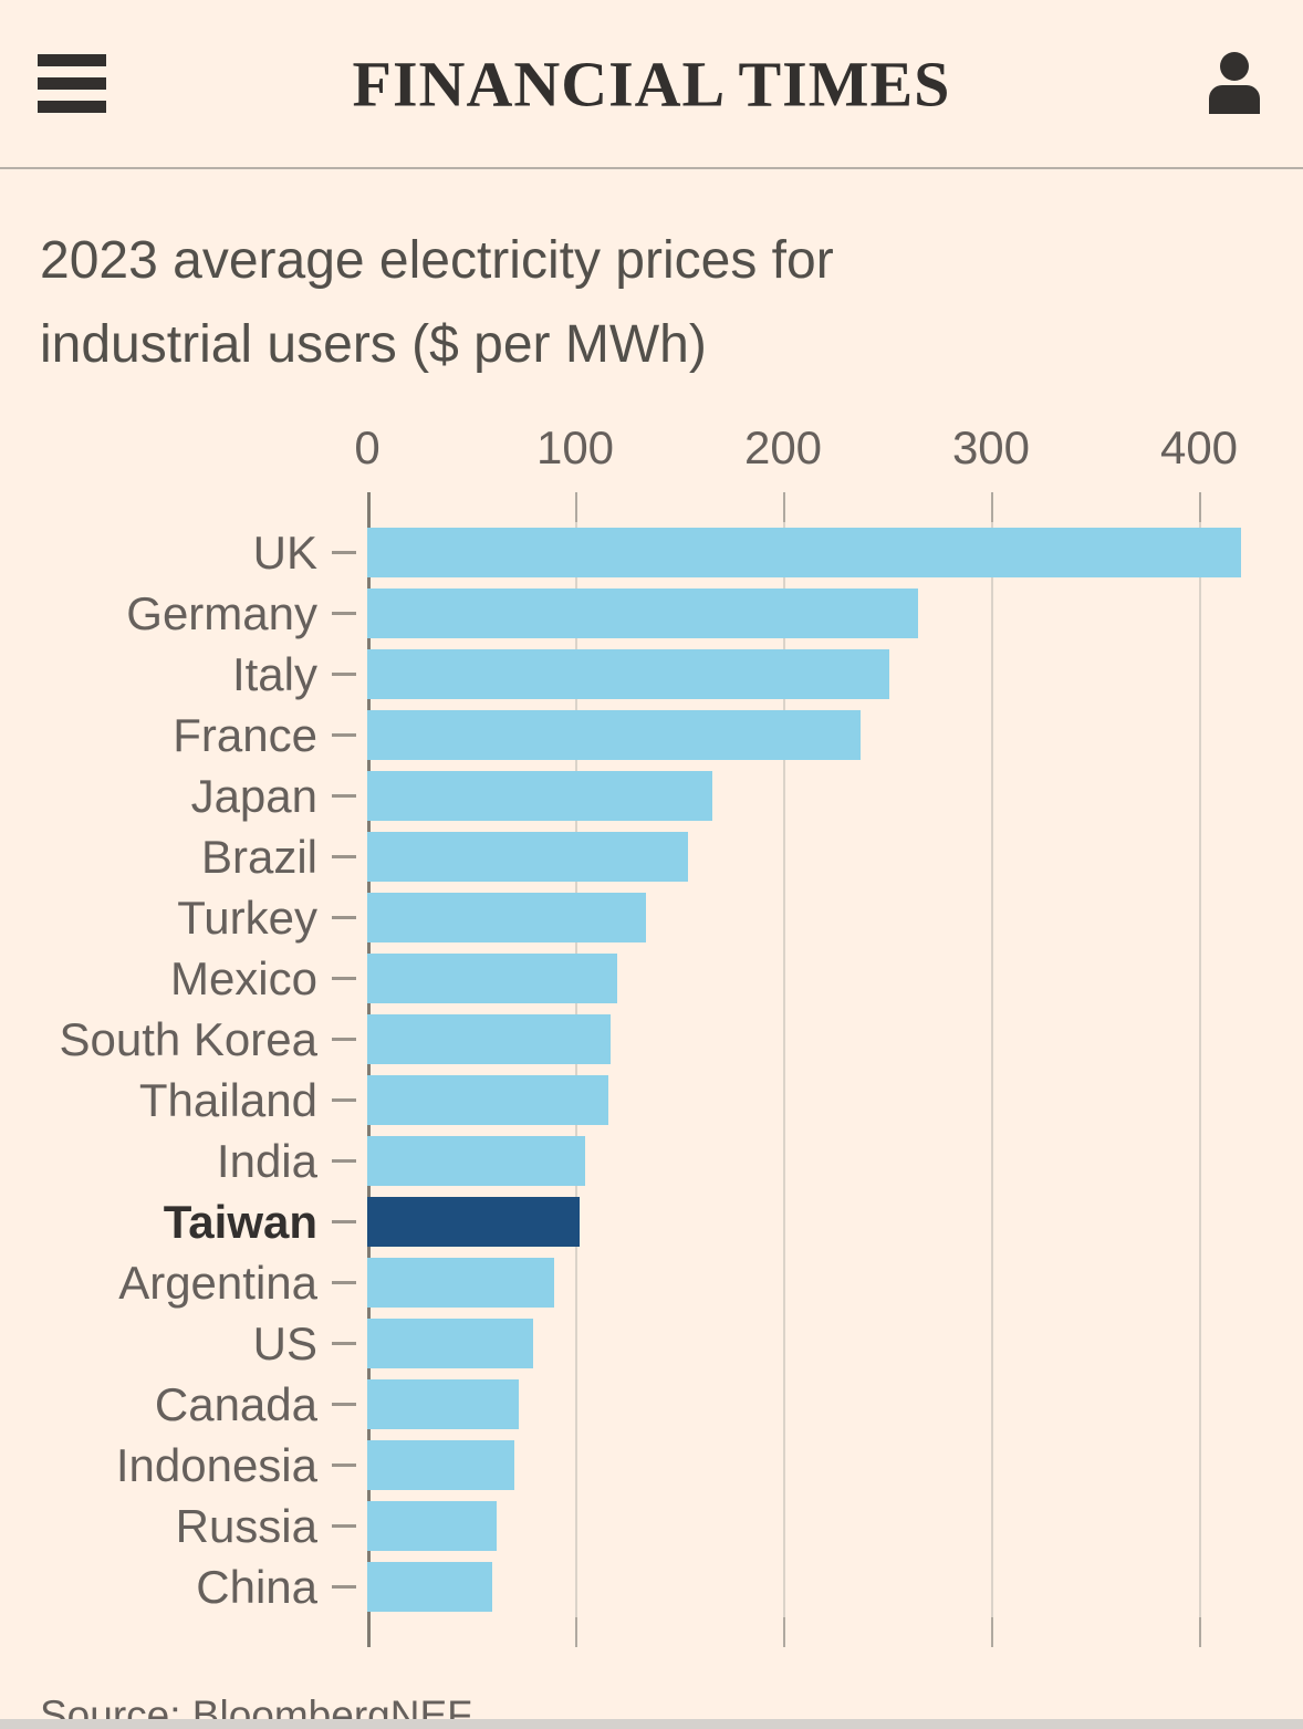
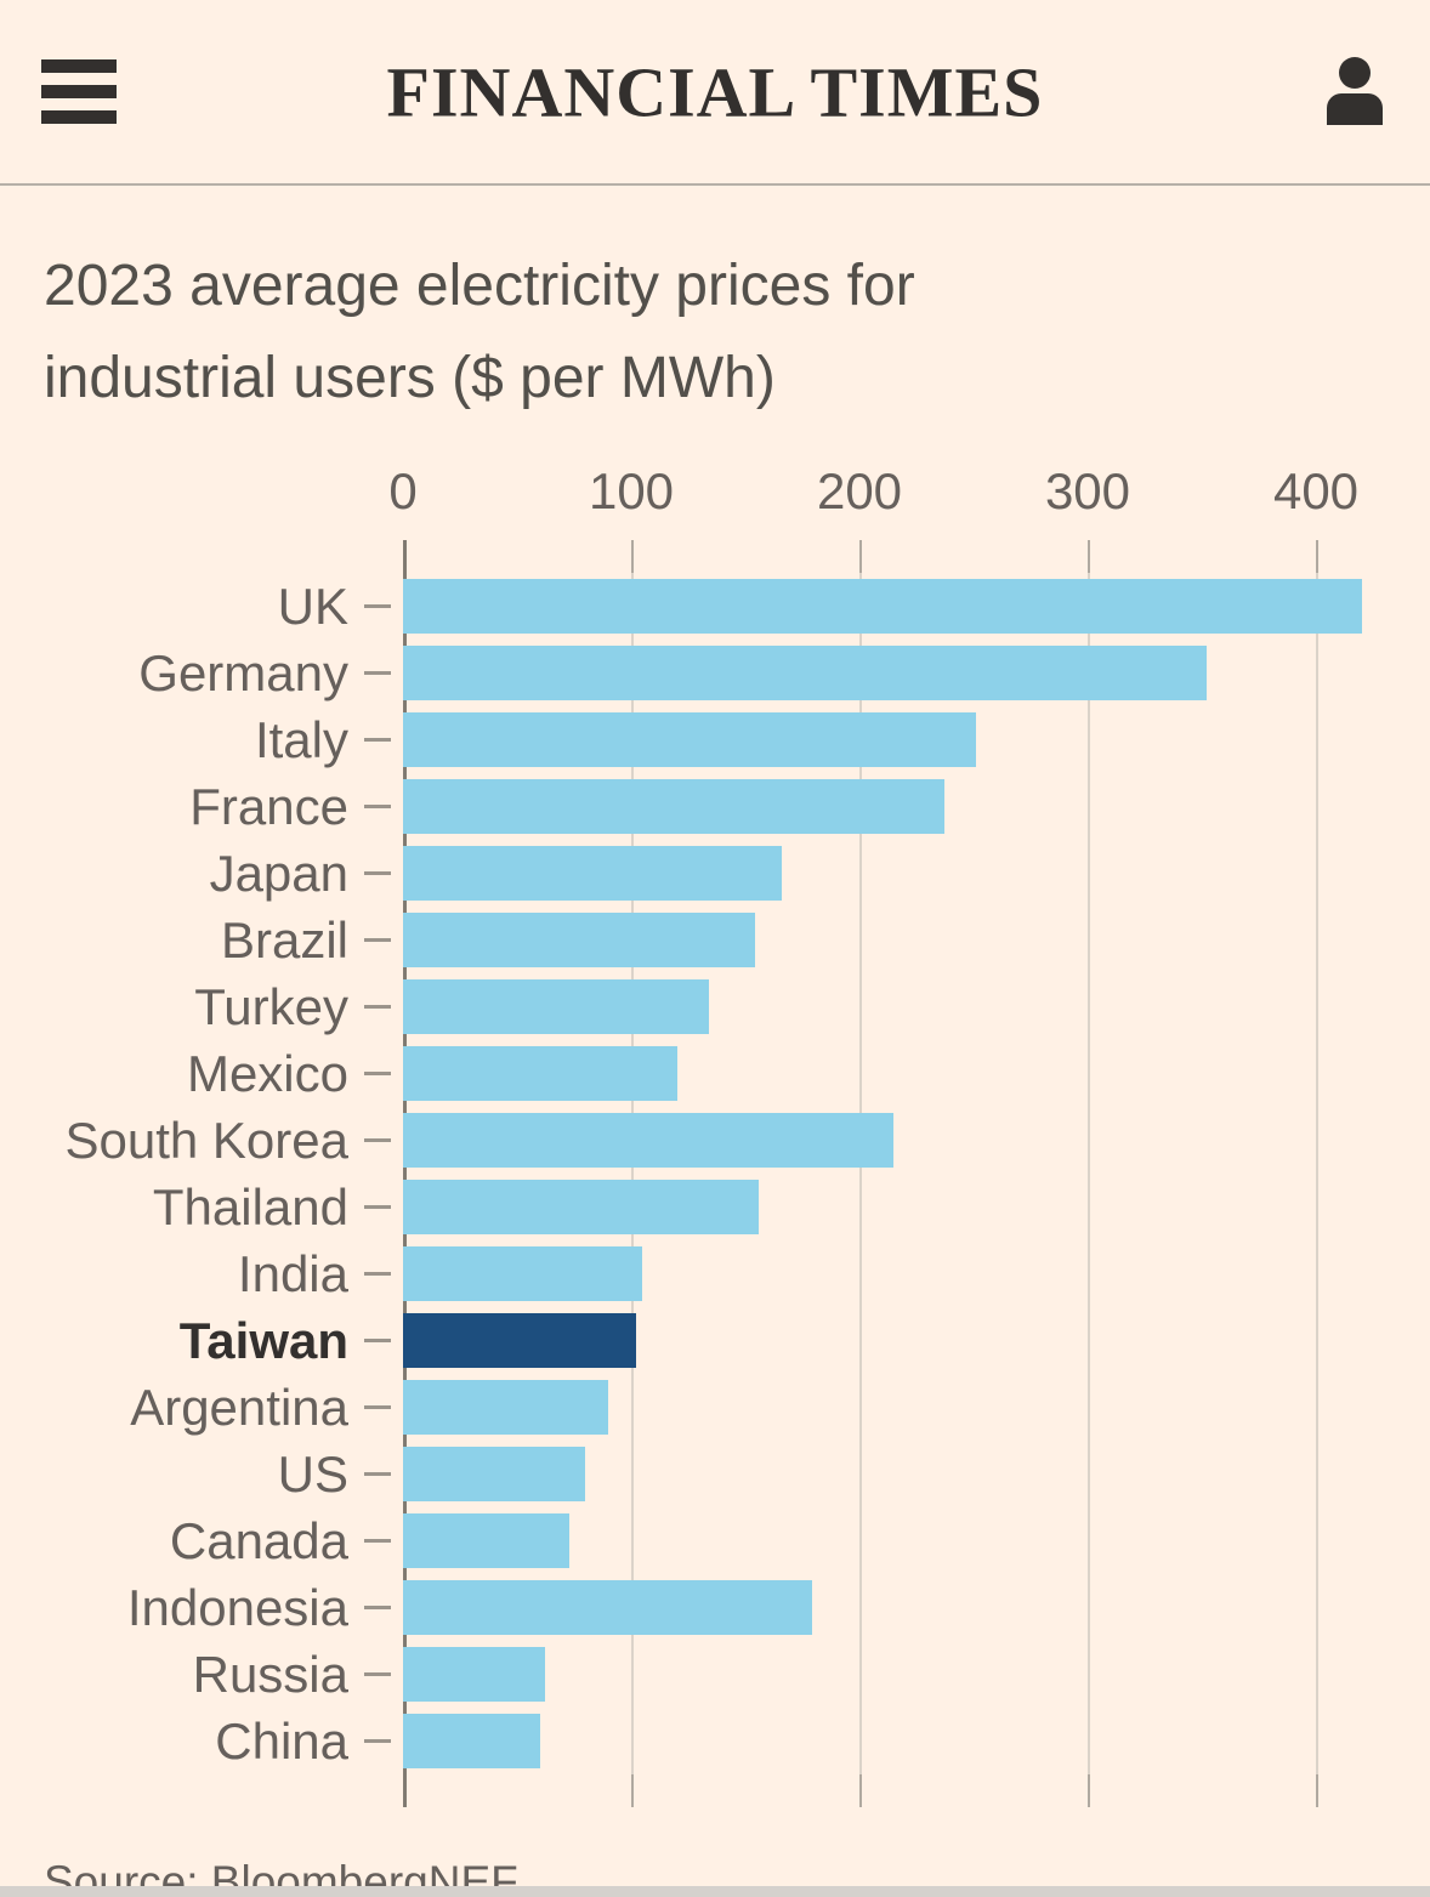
Germany: 265 -> 352
South Korea: 117 -> 215
Thailand: 116 -> 156
Indonesia: 71 -> 179
